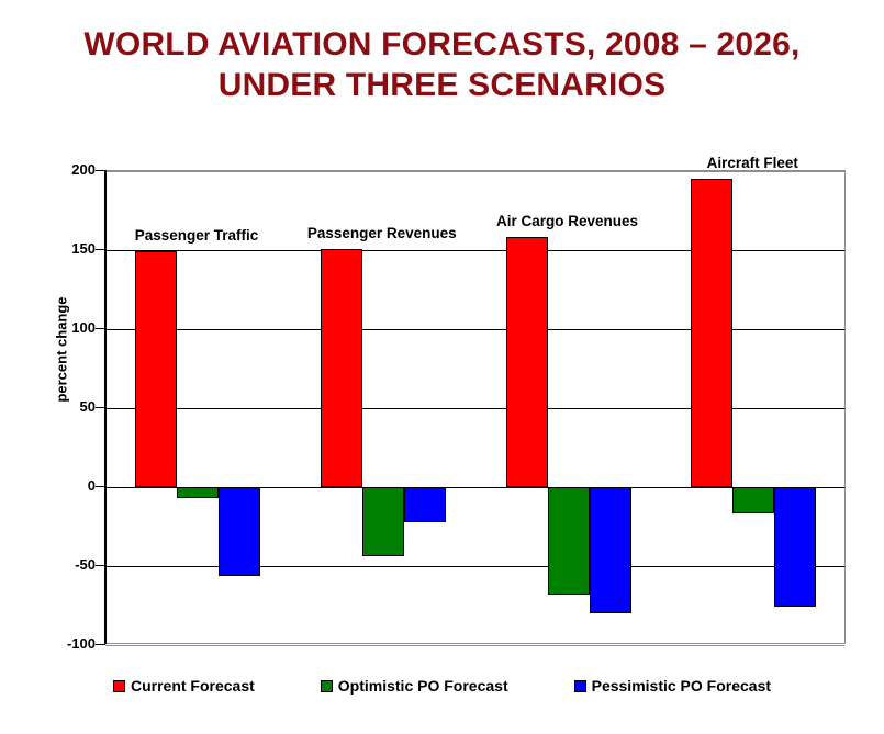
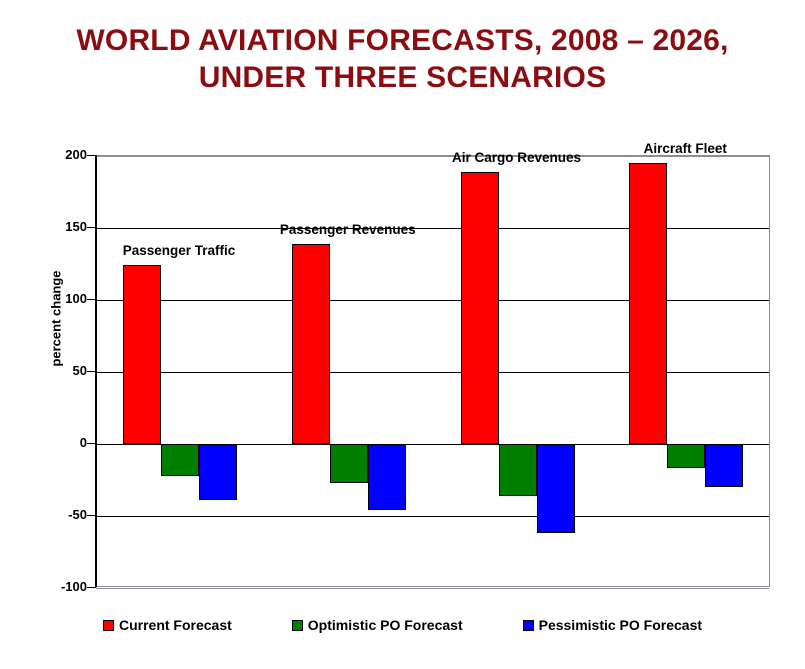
Current Forecast/Passenger Traffic: 149 -> 124
Optimistic PO Forecast/Passenger Traffic: -7 -> -22
Pessimistic PO Forecast/Passenger Traffic: -56 -> -39
Current Forecast/Passenger Revenues: 151 -> 139
Optimistic PO Forecast/Passenger Revenues: -44 -> -27
Pessimistic PO Forecast/Passenger Revenues: -22 -> -46
Current Forecast/Air Cargo Revenues: 158 -> 189
Optimistic PO Forecast/Air Cargo Revenues: -68 -> -36
Pessimistic PO Forecast/Air Cargo Revenues: -80 -> -62
Pessimistic PO Forecast/Aircraft Fleet: -76 -> -30
